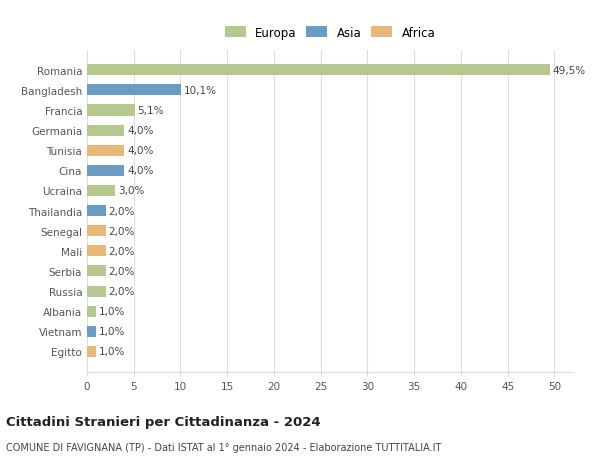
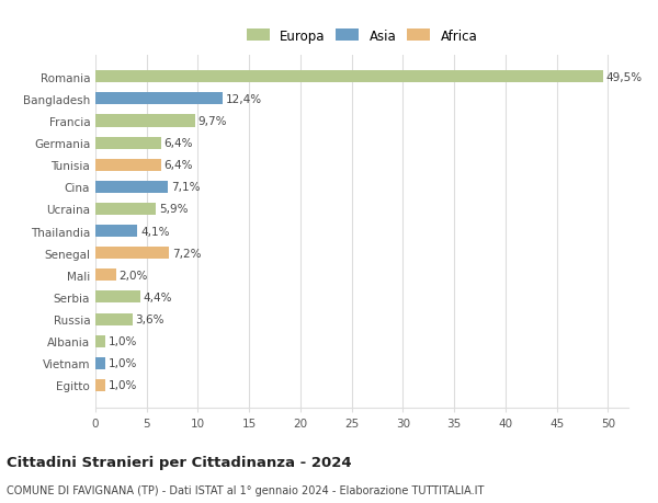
Bangladesh: 10,1% -> 12,4%
Francia: 5,1% -> 9,7%
Germania: 4,0% -> 6,4%
Tunisia: 4,0% -> 6,4%
Cina: 4,0% -> 7,1%
Ucraina: 3,0% -> 5,9%
Thailandia: 2,0% -> 4,1%
Senegal: 2,0% -> 7,2%
Serbia: 2,0% -> 4,4%
Russia: 2,0% -> 3,6%
